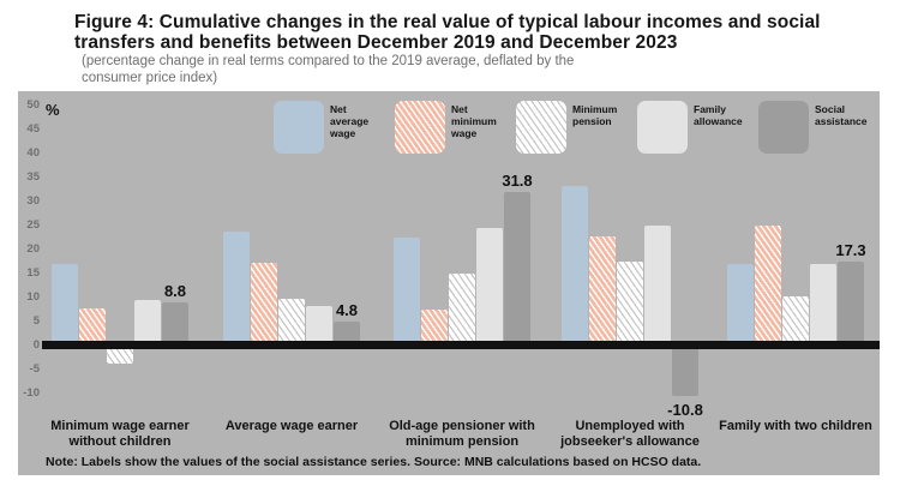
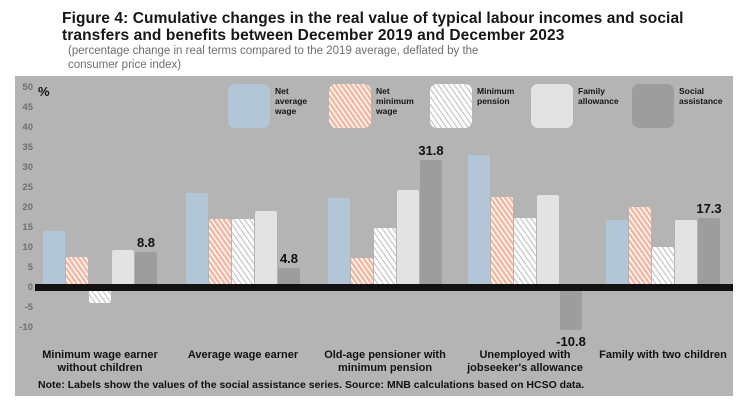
Net average wage/Minimum wage earner without children: 17 -> 14
Minimum pension/Average wage earner: 10 -> 17
Family allowance/Average wage earner: 8 -> 19
Family allowance/Unemployed with jobseeker's allowance: 25 -> 23
Net minimum wage/Family with two children: 25 -> 20
